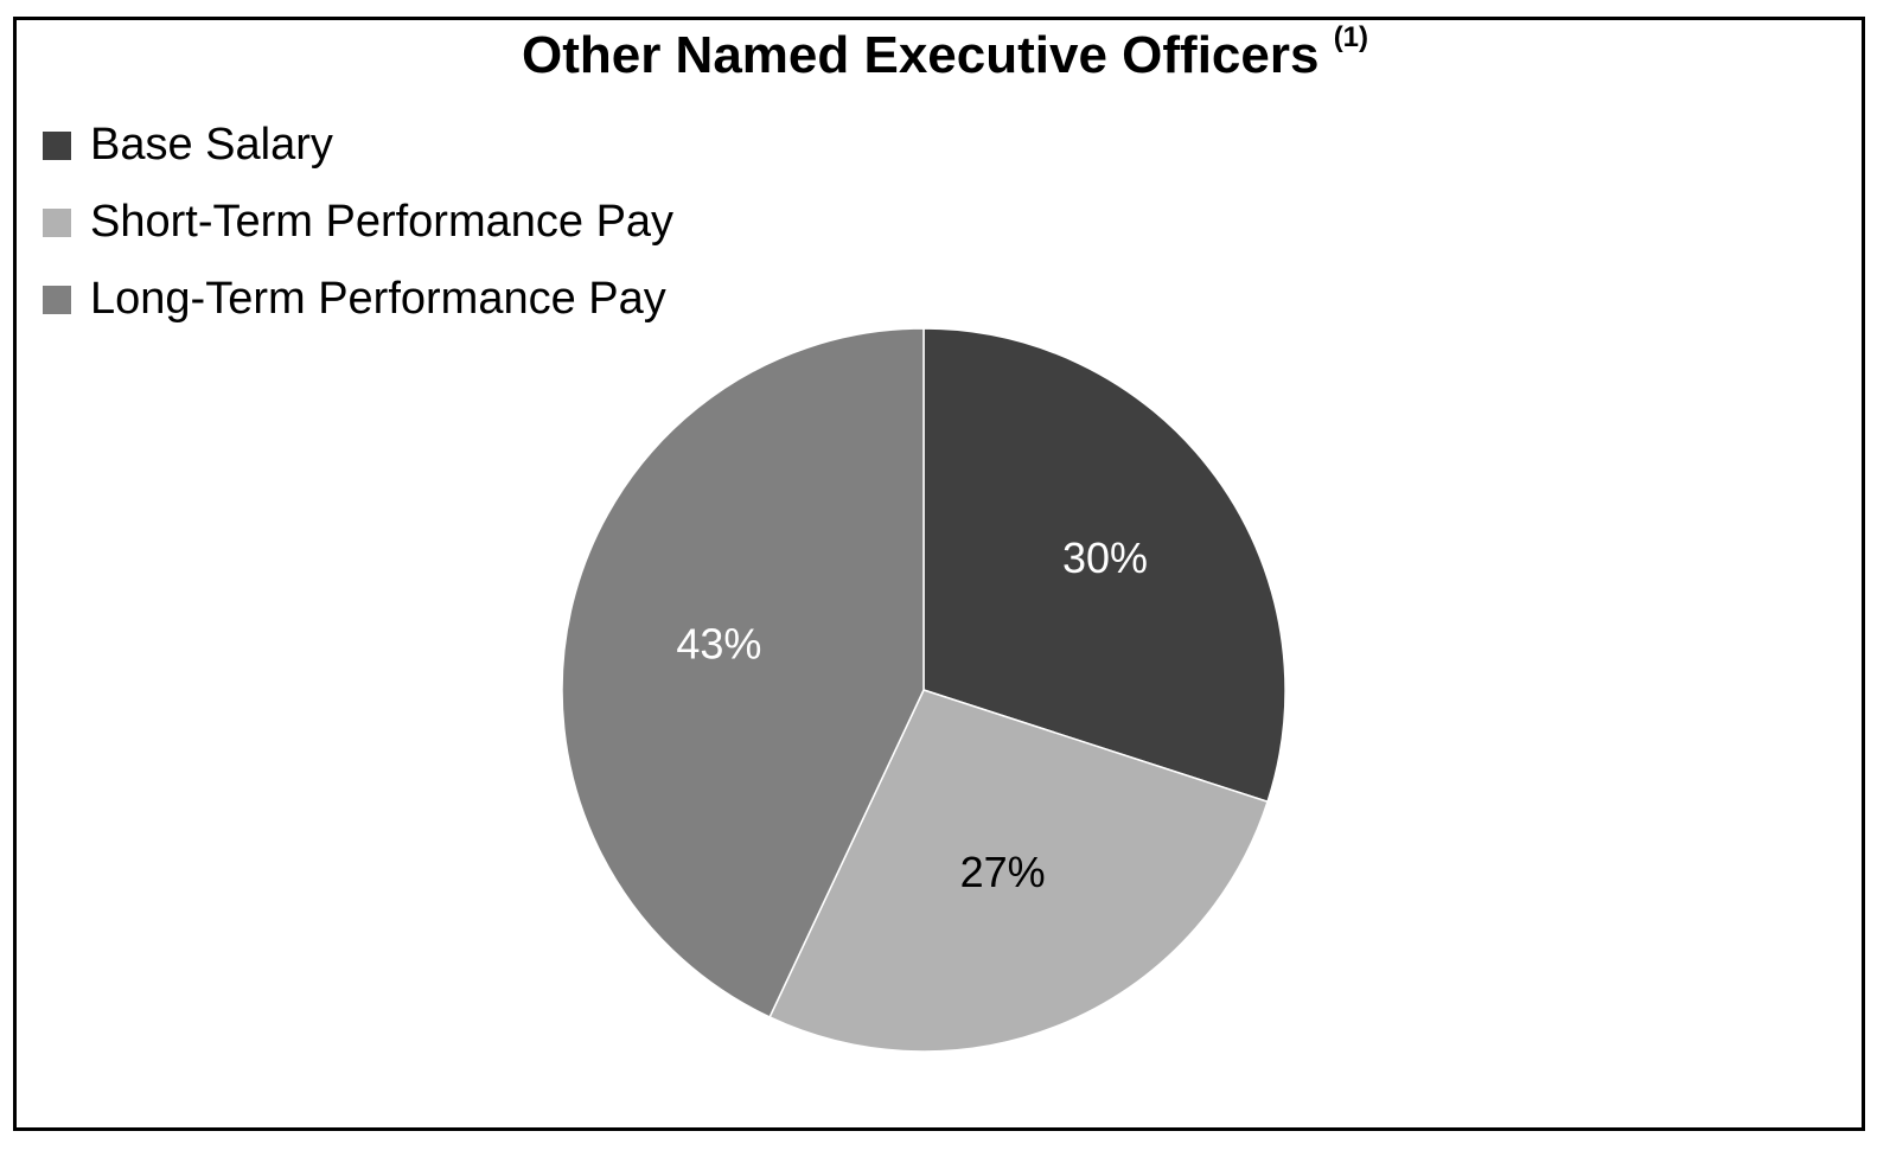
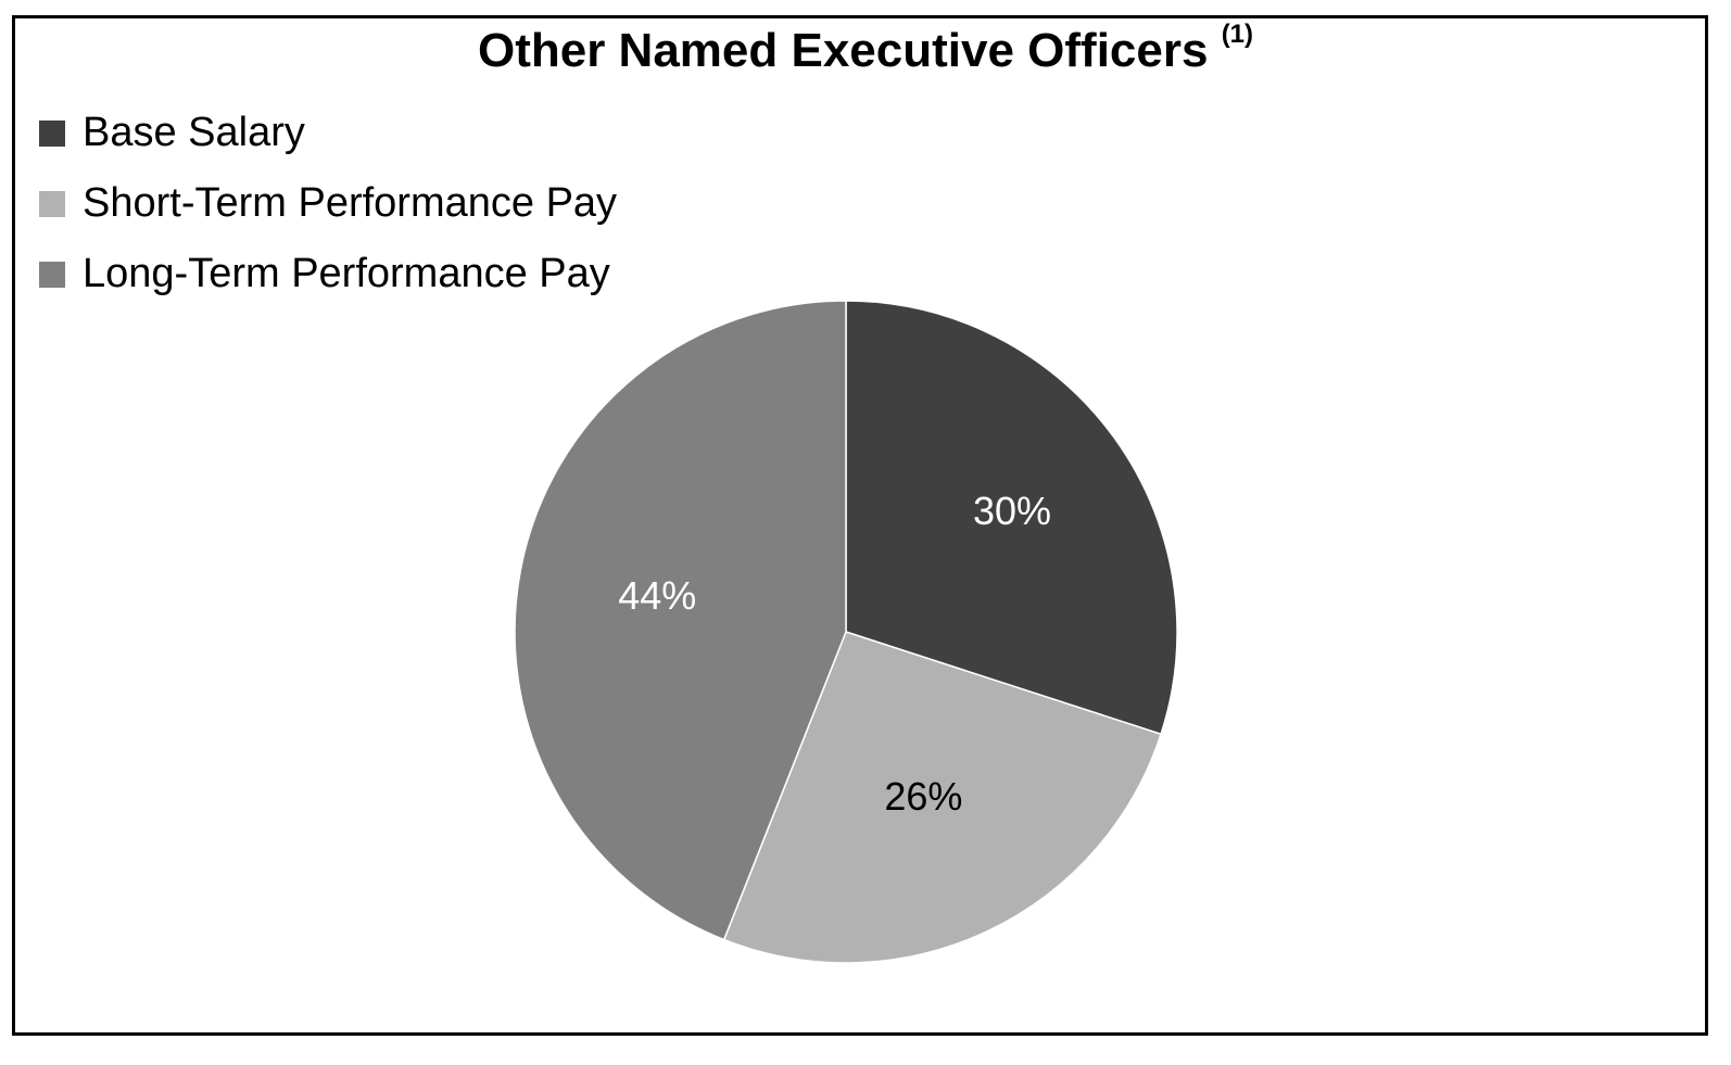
Short-Term Performance Pay: 27% -> 26%
Long-Term Performance Pay: 43% -> 44%
